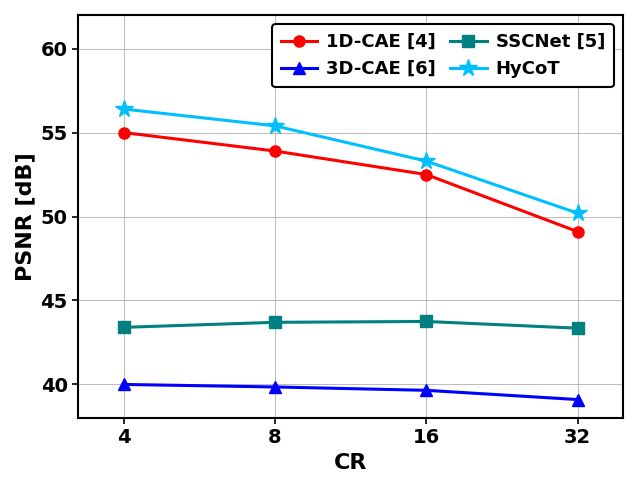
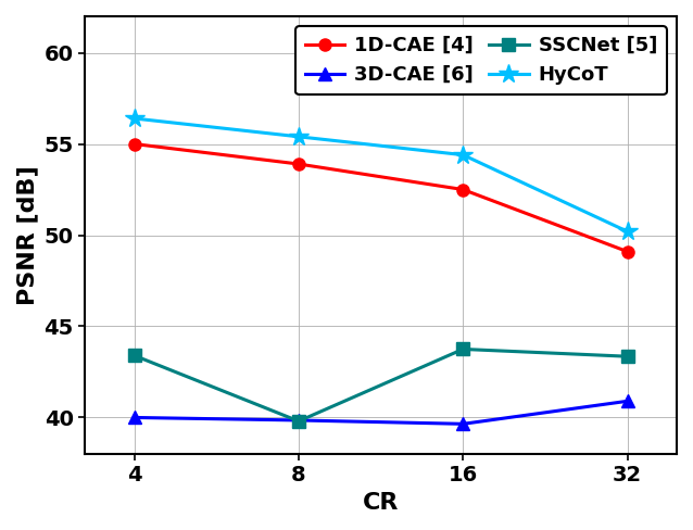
SSCNet [5]/8: 43.7 -> 39.8
HyCoT/16: 53.3 -> 54.4
3D-CAE [6]/32: 39.1 -> 40.9
